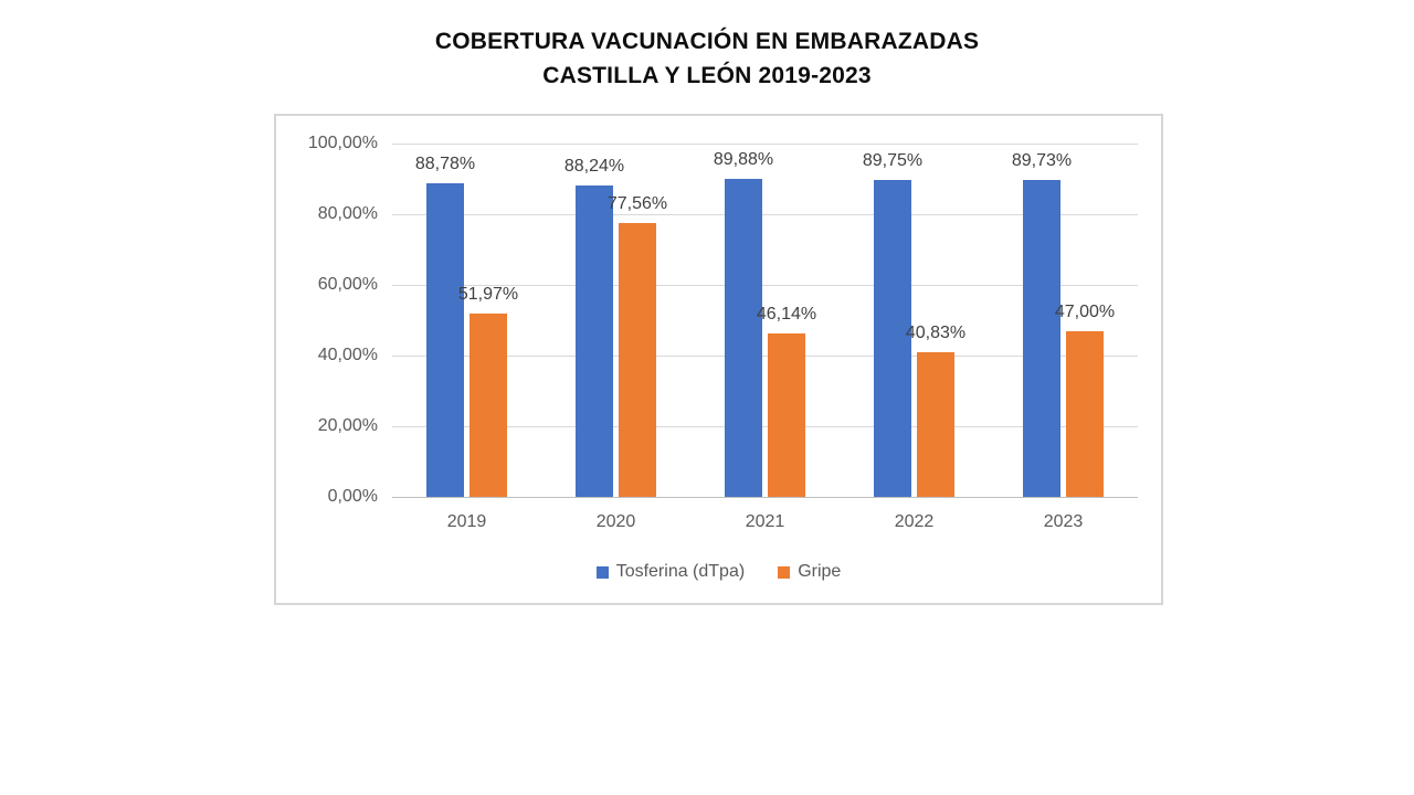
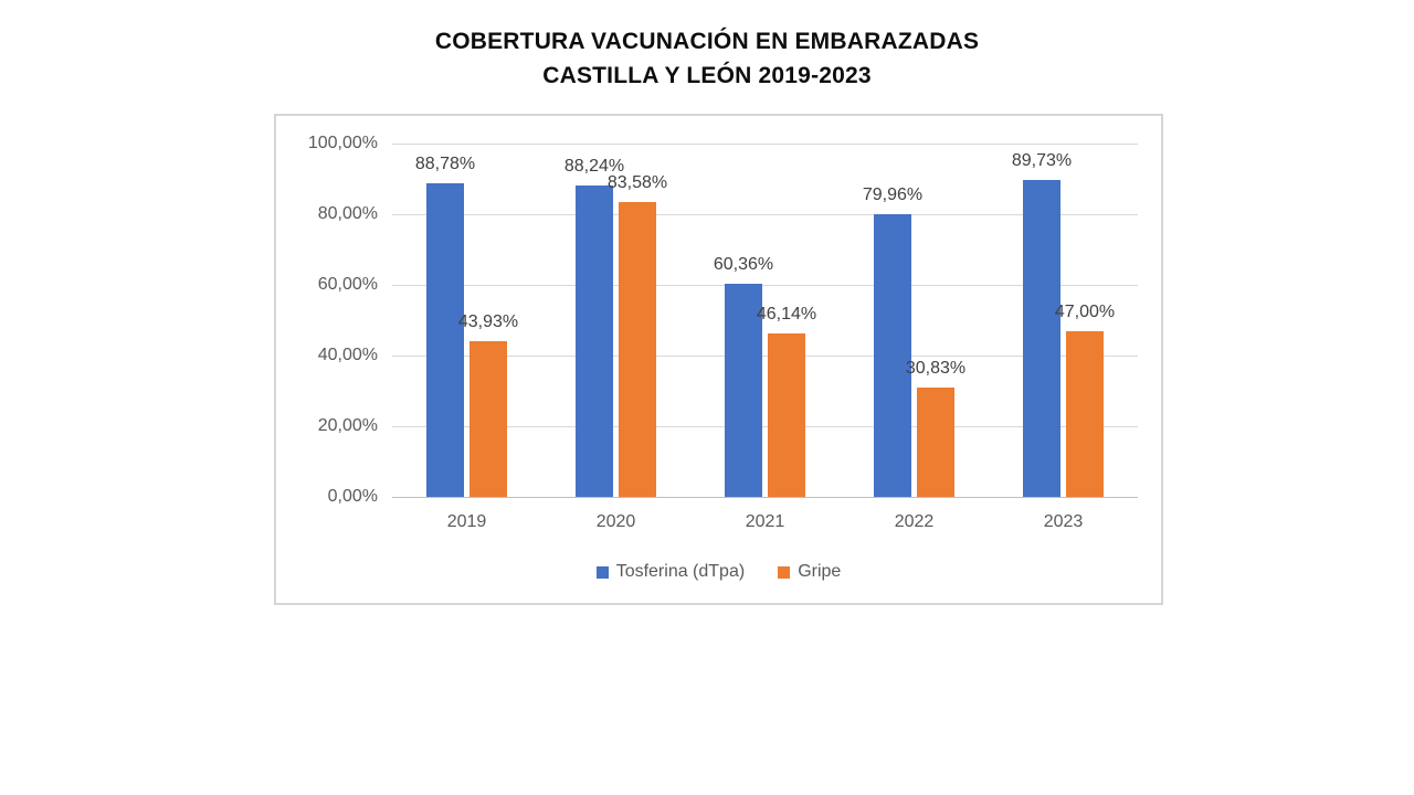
Gripe/2019: 51,97% -> 43,93%
Gripe/2020: 77,56% -> 83,58%
Tosferina (dTpa)/2021: 89,88% -> 60,36%
Tosferina (dTpa)/2022: 89,75% -> 79,96%
Gripe/2022: 40,83% -> 30,83%
